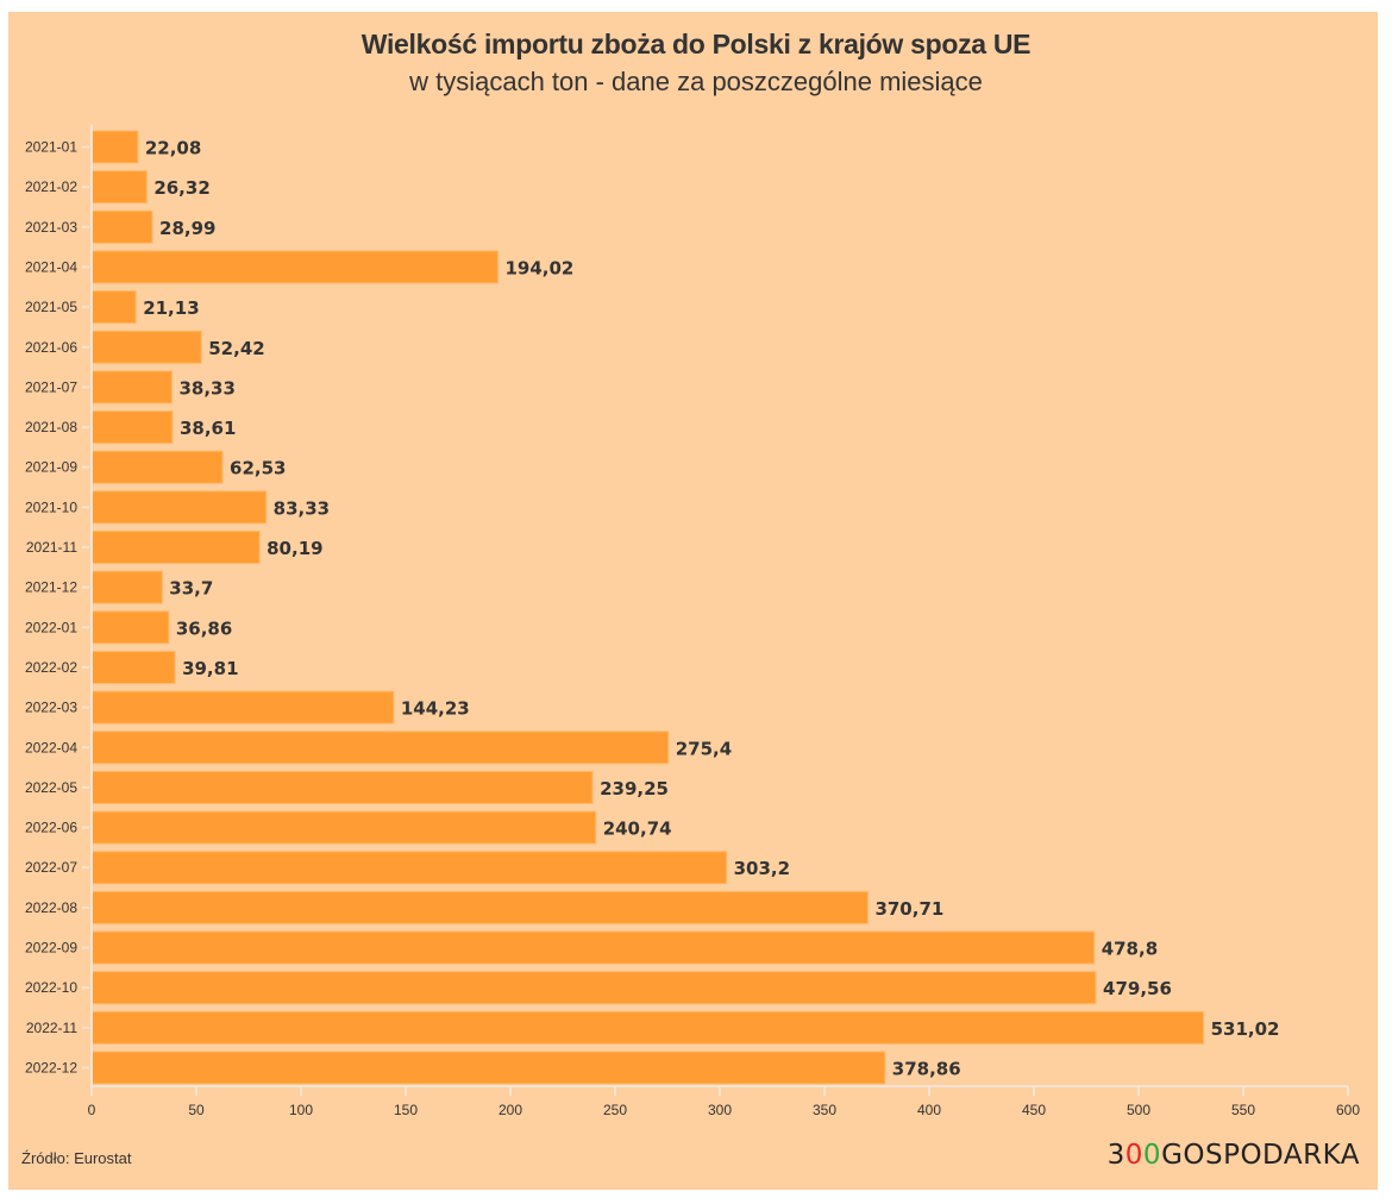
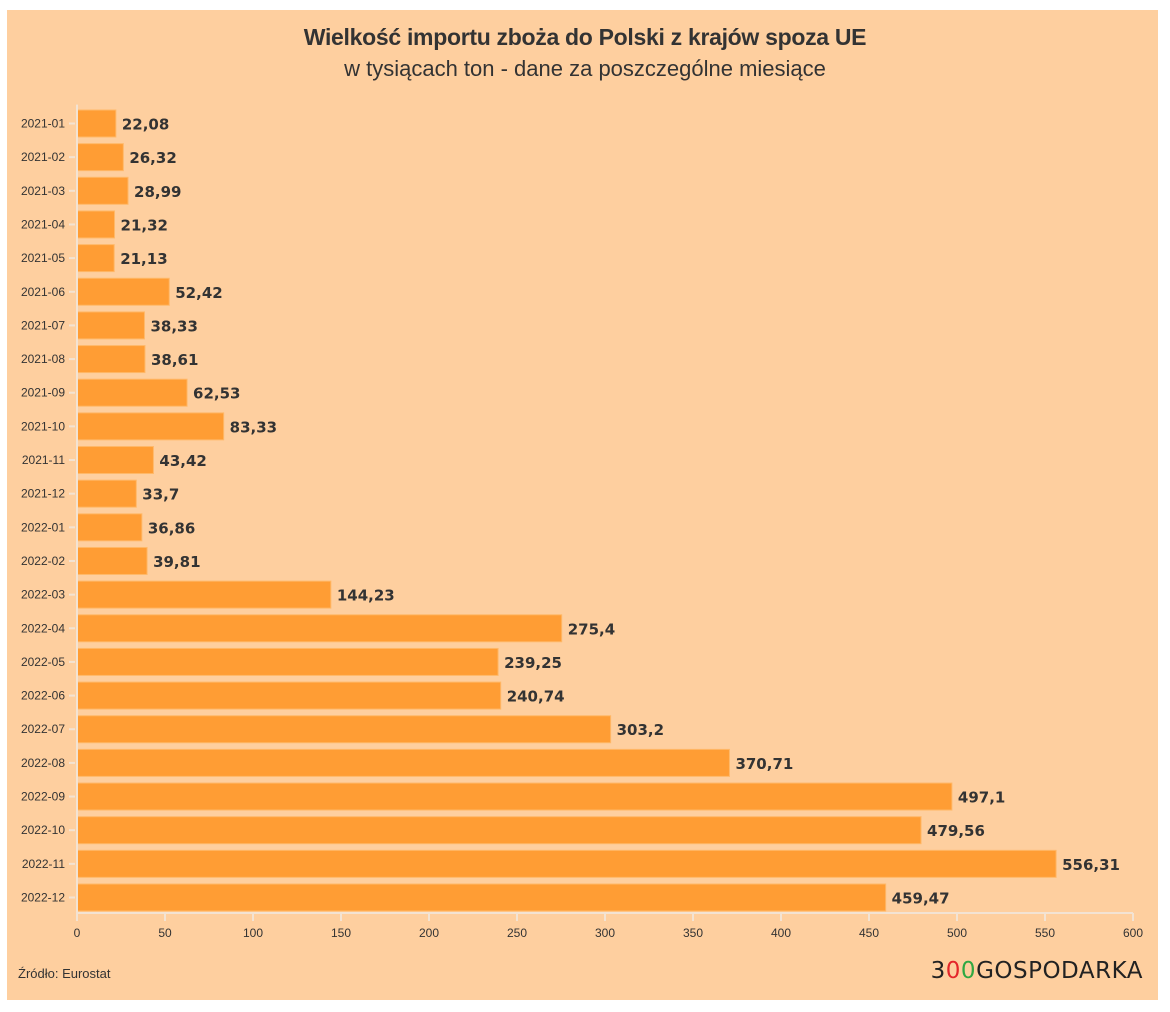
2021-04: 194,02 -> 21,32
2021-11: 80,19 -> 43,42
2022-09: 478,8 -> 497,1
2022-11: 531,02 -> 556,31
2022-12: 378,86 -> 459,47
